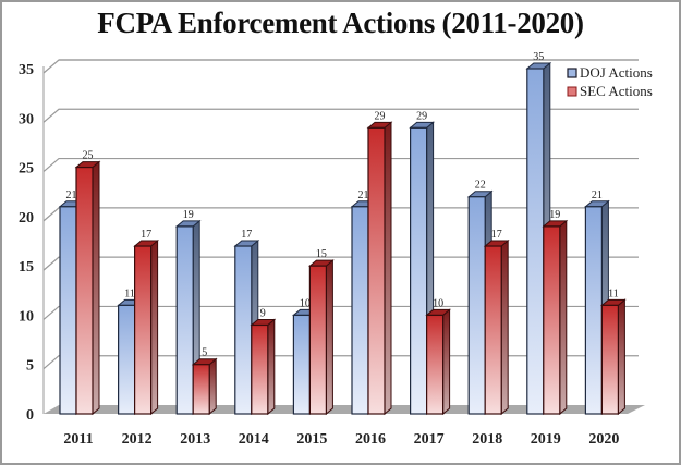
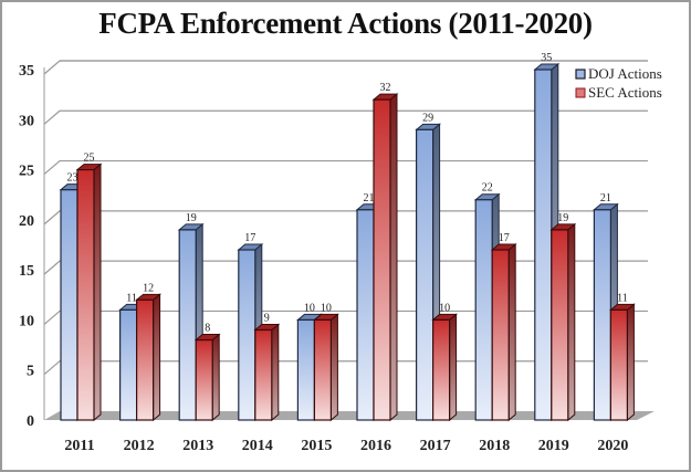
DOJ Actions/2011: 21 -> 23
SEC Actions/2012: 17 -> 12
SEC Actions/2013: 5 -> 8
SEC Actions/2015: 15 -> 10
SEC Actions/2016: 29 -> 32
